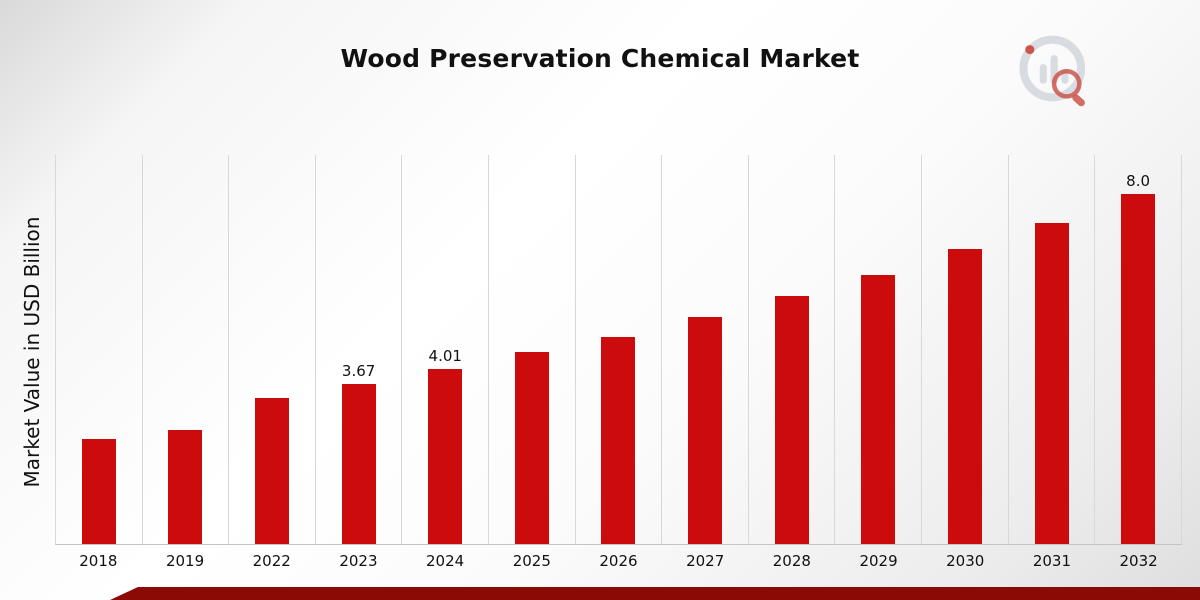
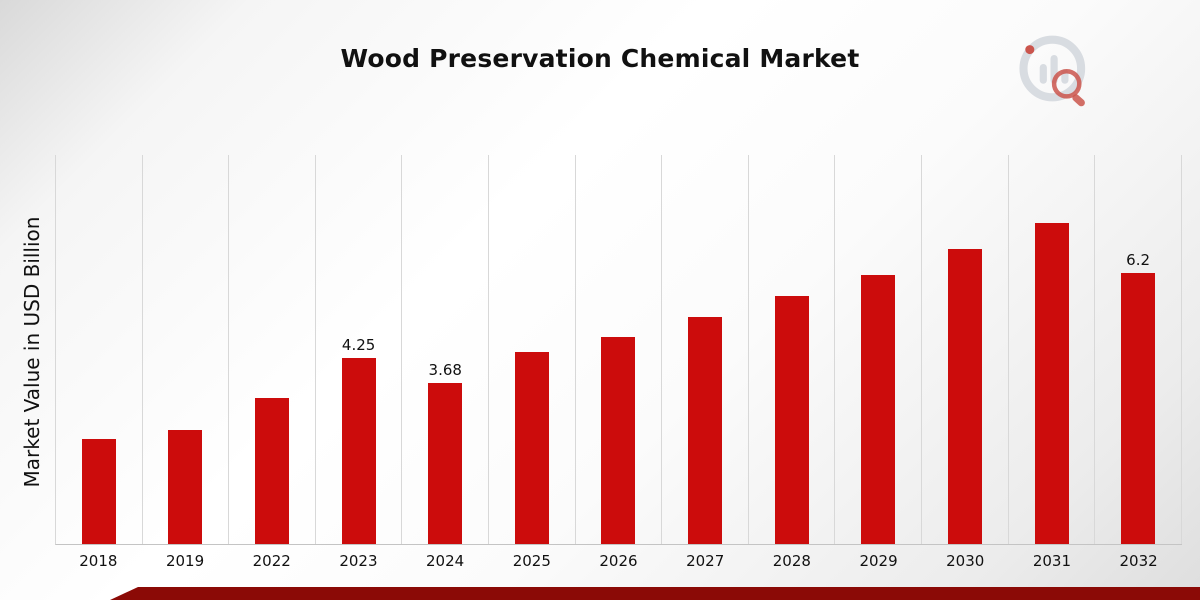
2023: 3.67 -> 4.25
2024: 4.01 -> 3.68
2032: 8.0 -> 6.2
